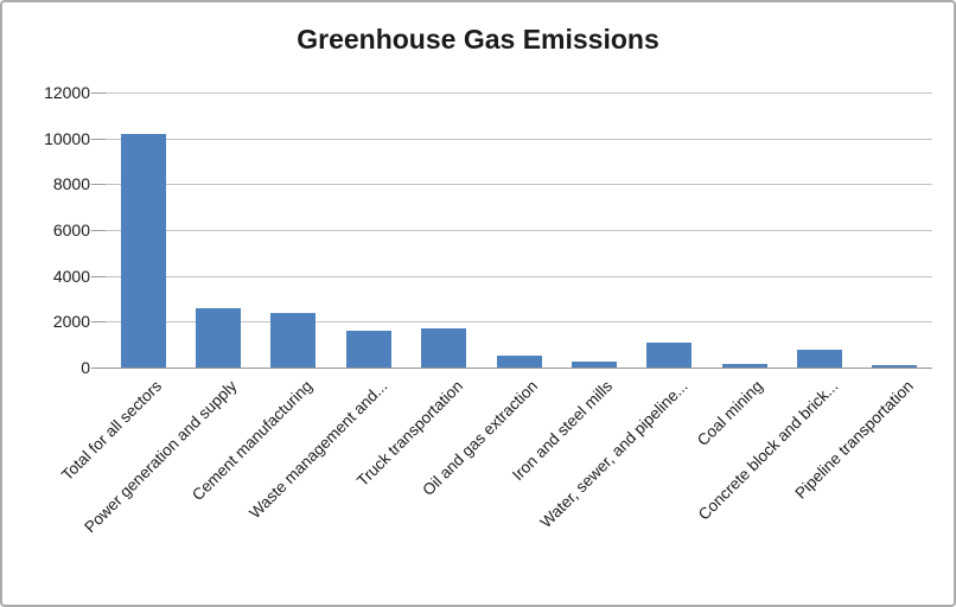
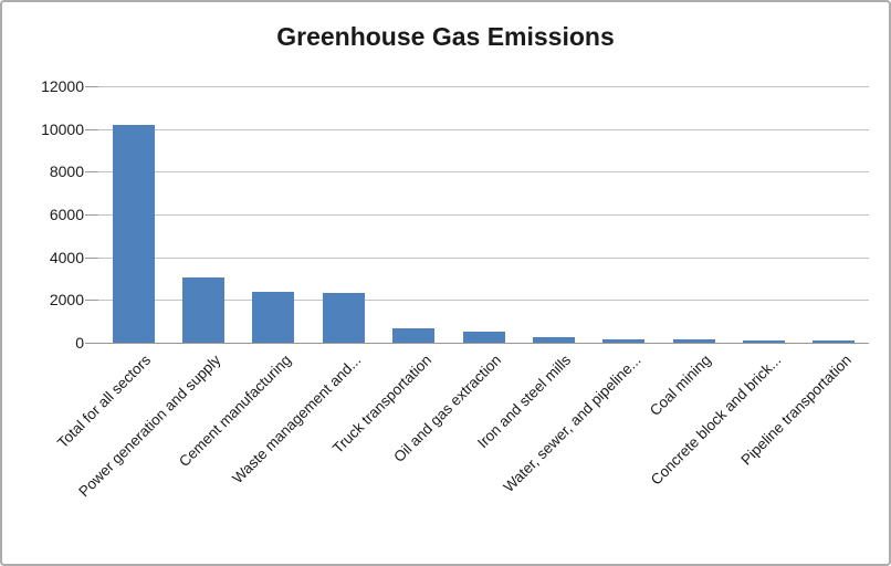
Power generation and supply: 2600 -> 3000
Waste management and...: 1600 -> 2400
Truck transportation: 1700 -> 600
Water, sewer, and pipeline...: 1100 -> 200
Concrete block and brick...: 800 -> 100
